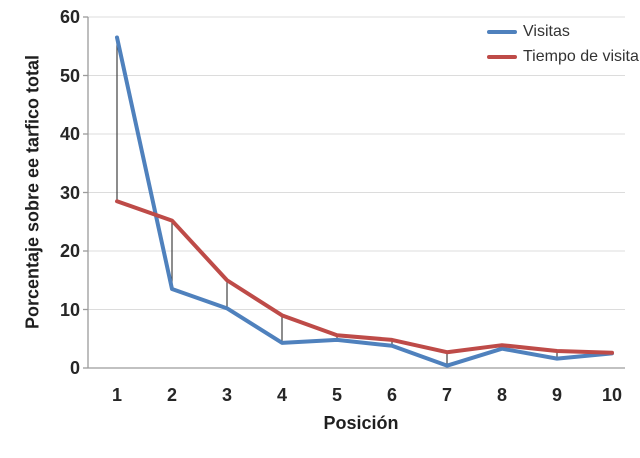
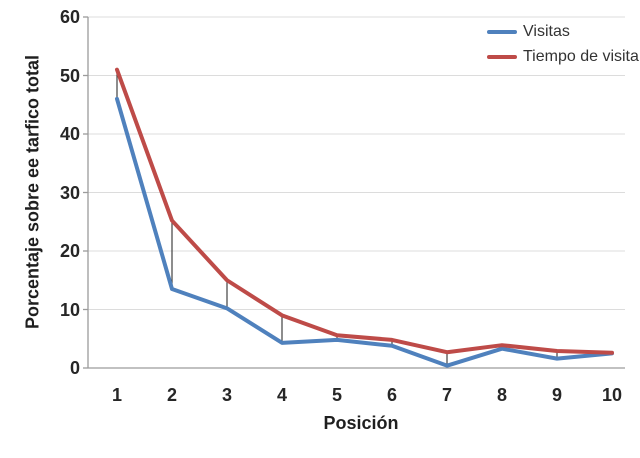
Visitas/1: 56 -> 46
Tiempo de visita/1: 28 -> 51
